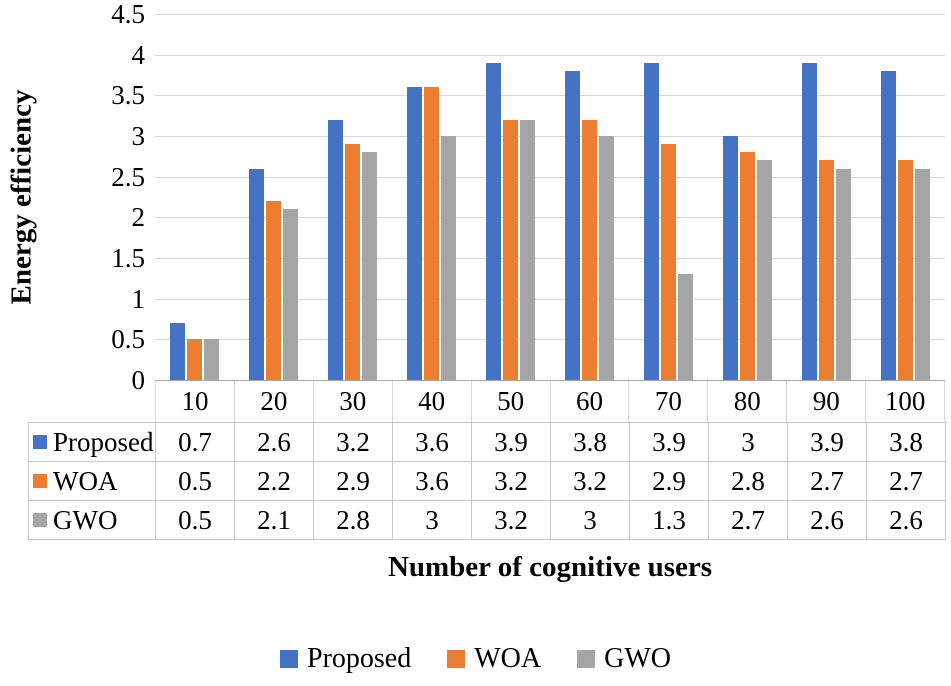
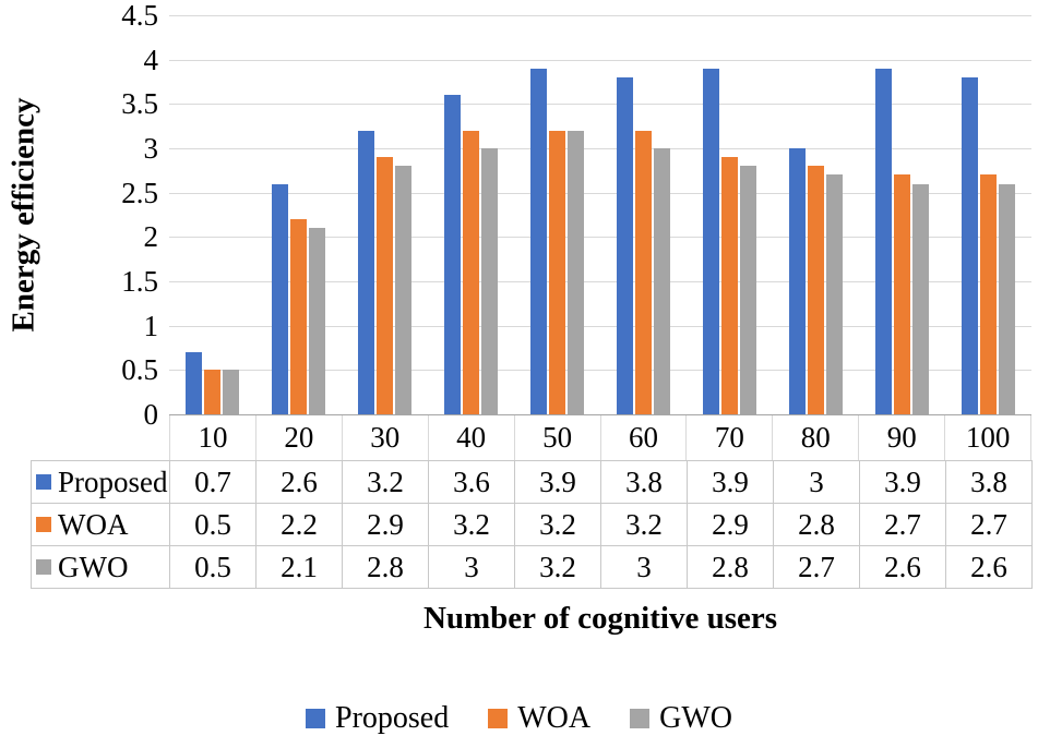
WOA/40: 3.6 -> 3.2
GWO/70: 1.3 -> 2.8
